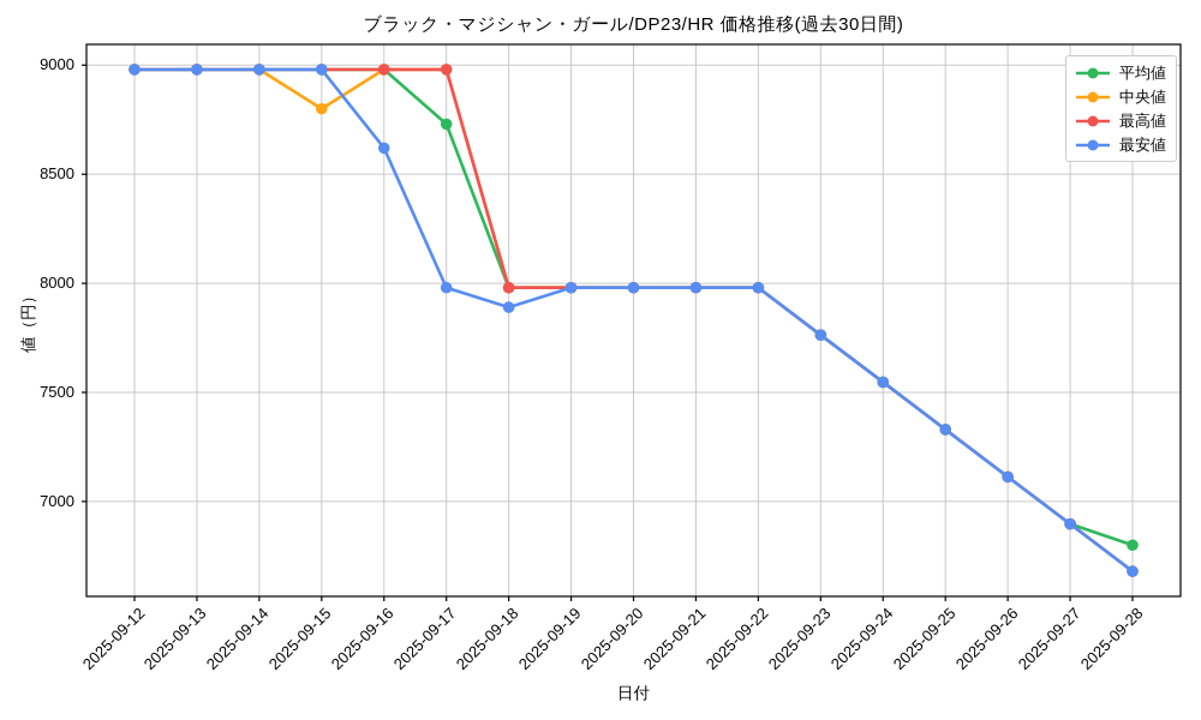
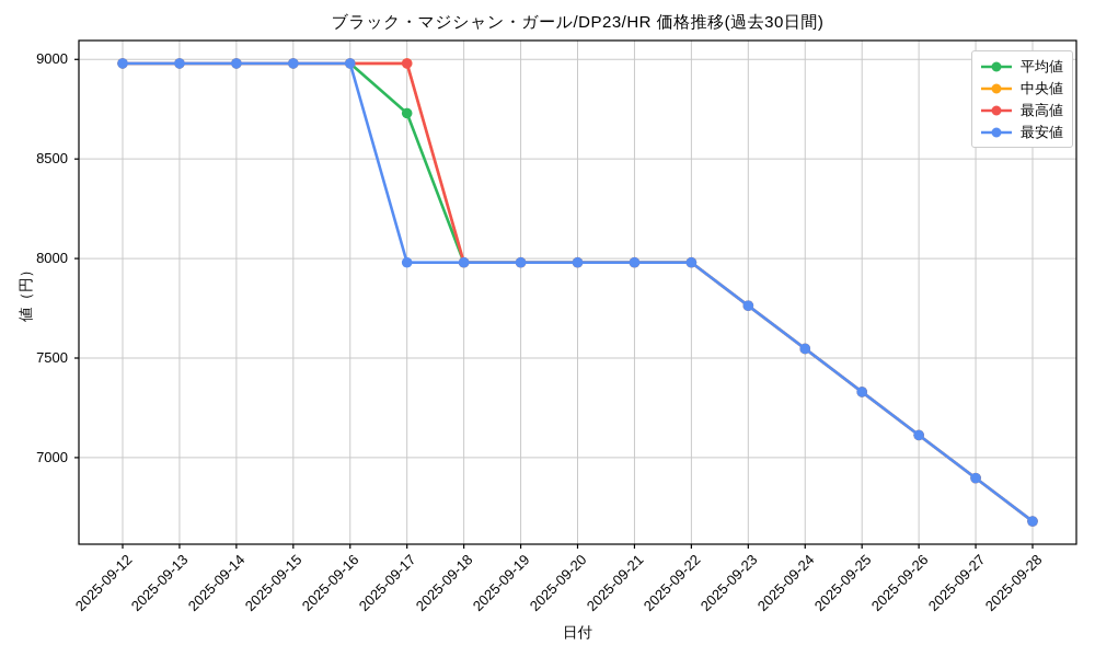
中央値/2025-09-15: 8800 -> 8980
最安値/2025-09-16: 8620 -> 8980
最安値/2025-09-18: 7890 -> 7980
平均値/2025-09-28: 6800 -> 6680
